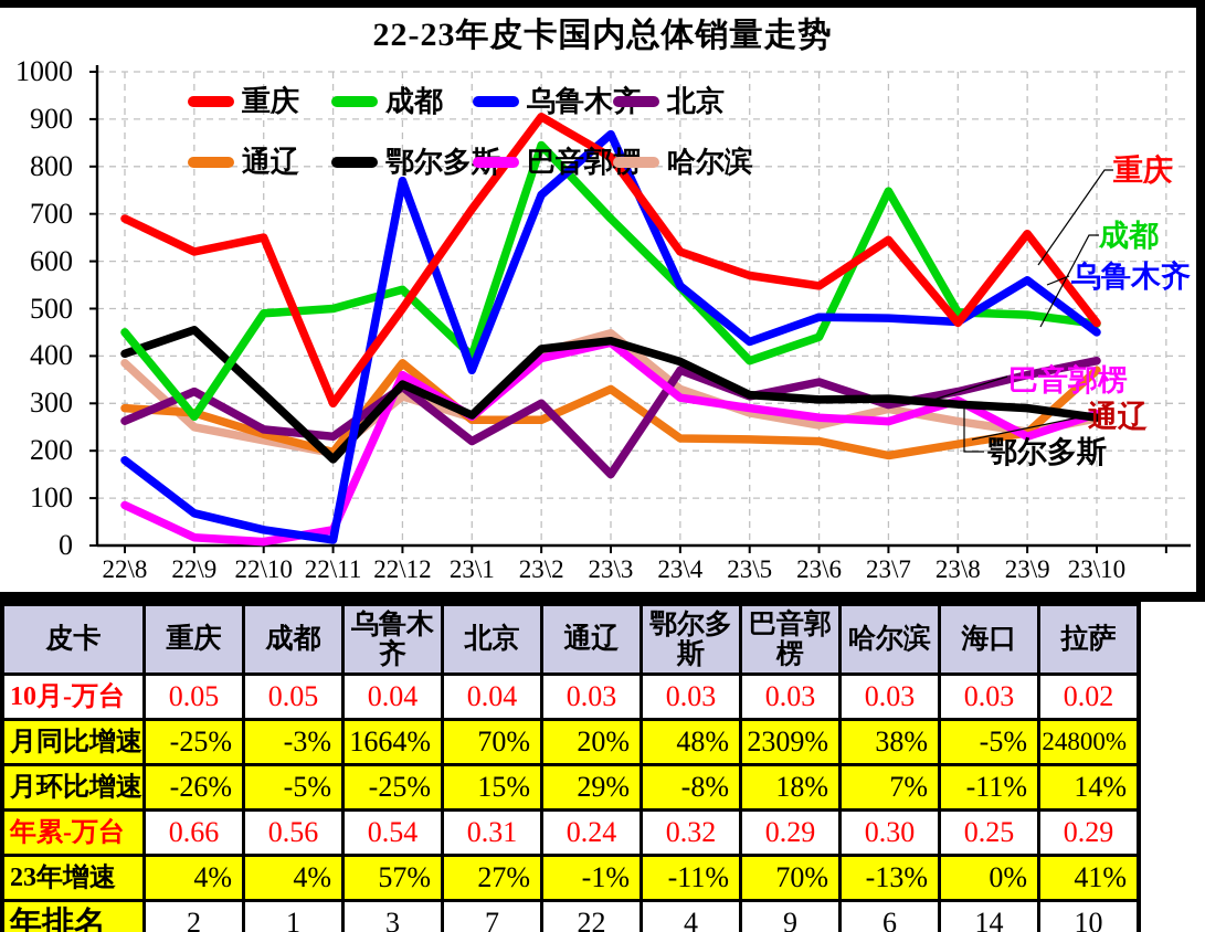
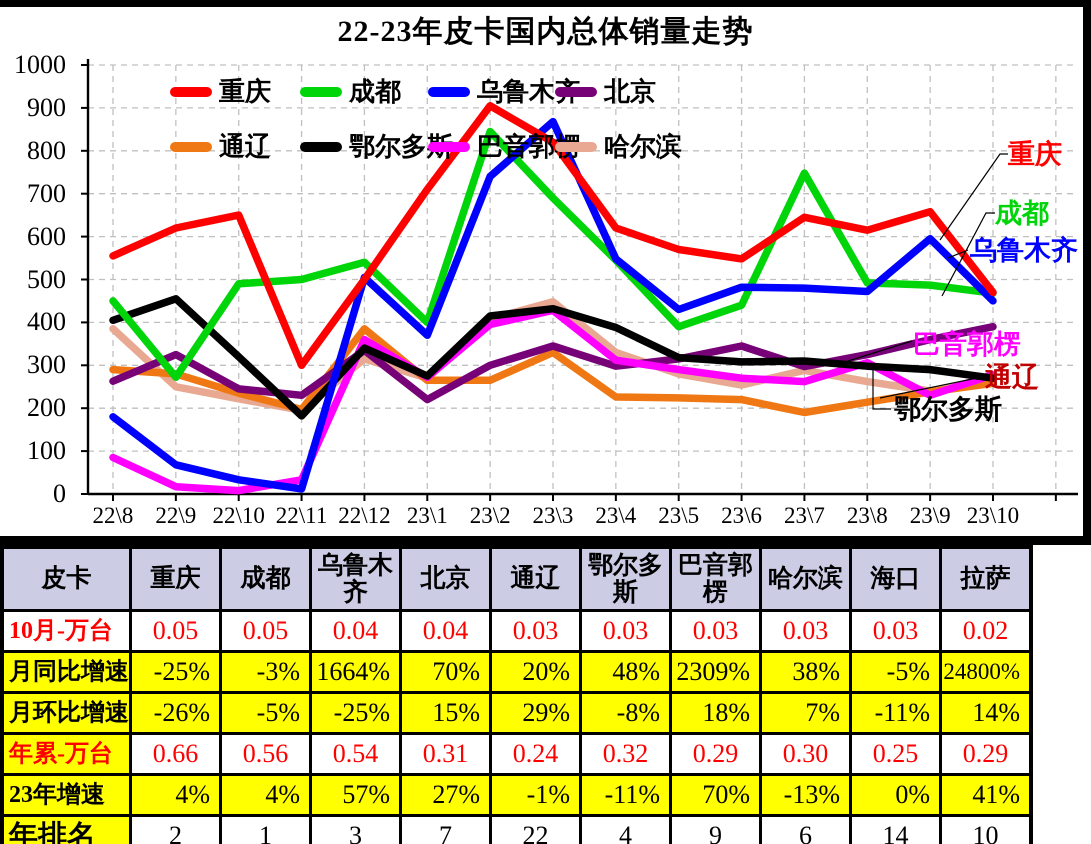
重庆/22\8: 690 -> 560
乌鲁木齐/22\12: 770 -> 500
北京/23\3: 150 -> 340
北京/23\4: 370 -> 300
重庆/23\8: 470 -> 620
乌鲁木齐/23\9: 560 -> 600
通辽/23\10: 370 -> 260
